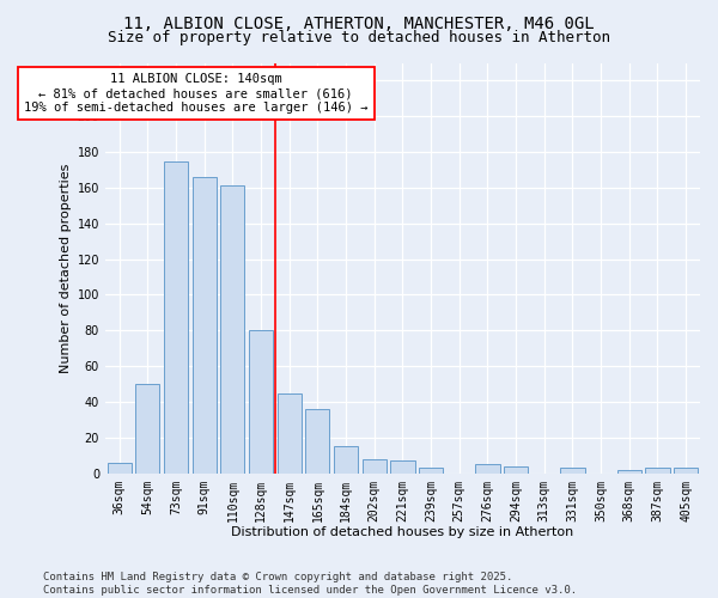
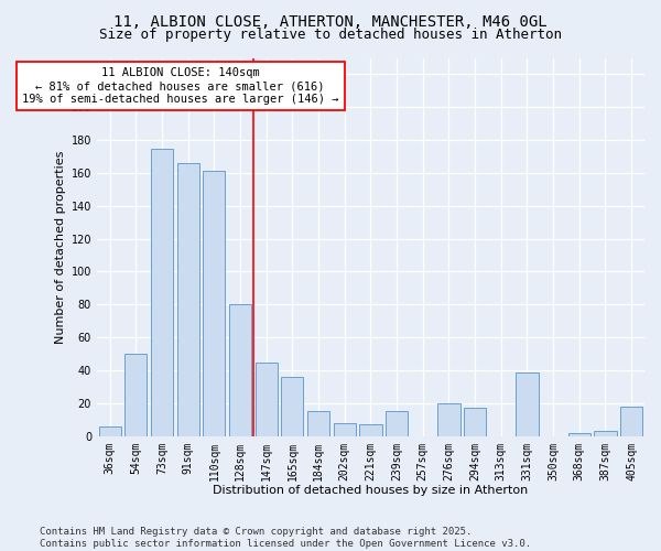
239sqm: 3 -> 15
276sqm: 5 -> 20
294sqm: 4 -> 17
331sqm: 3 -> 39
405sqm: 3 -> 18
